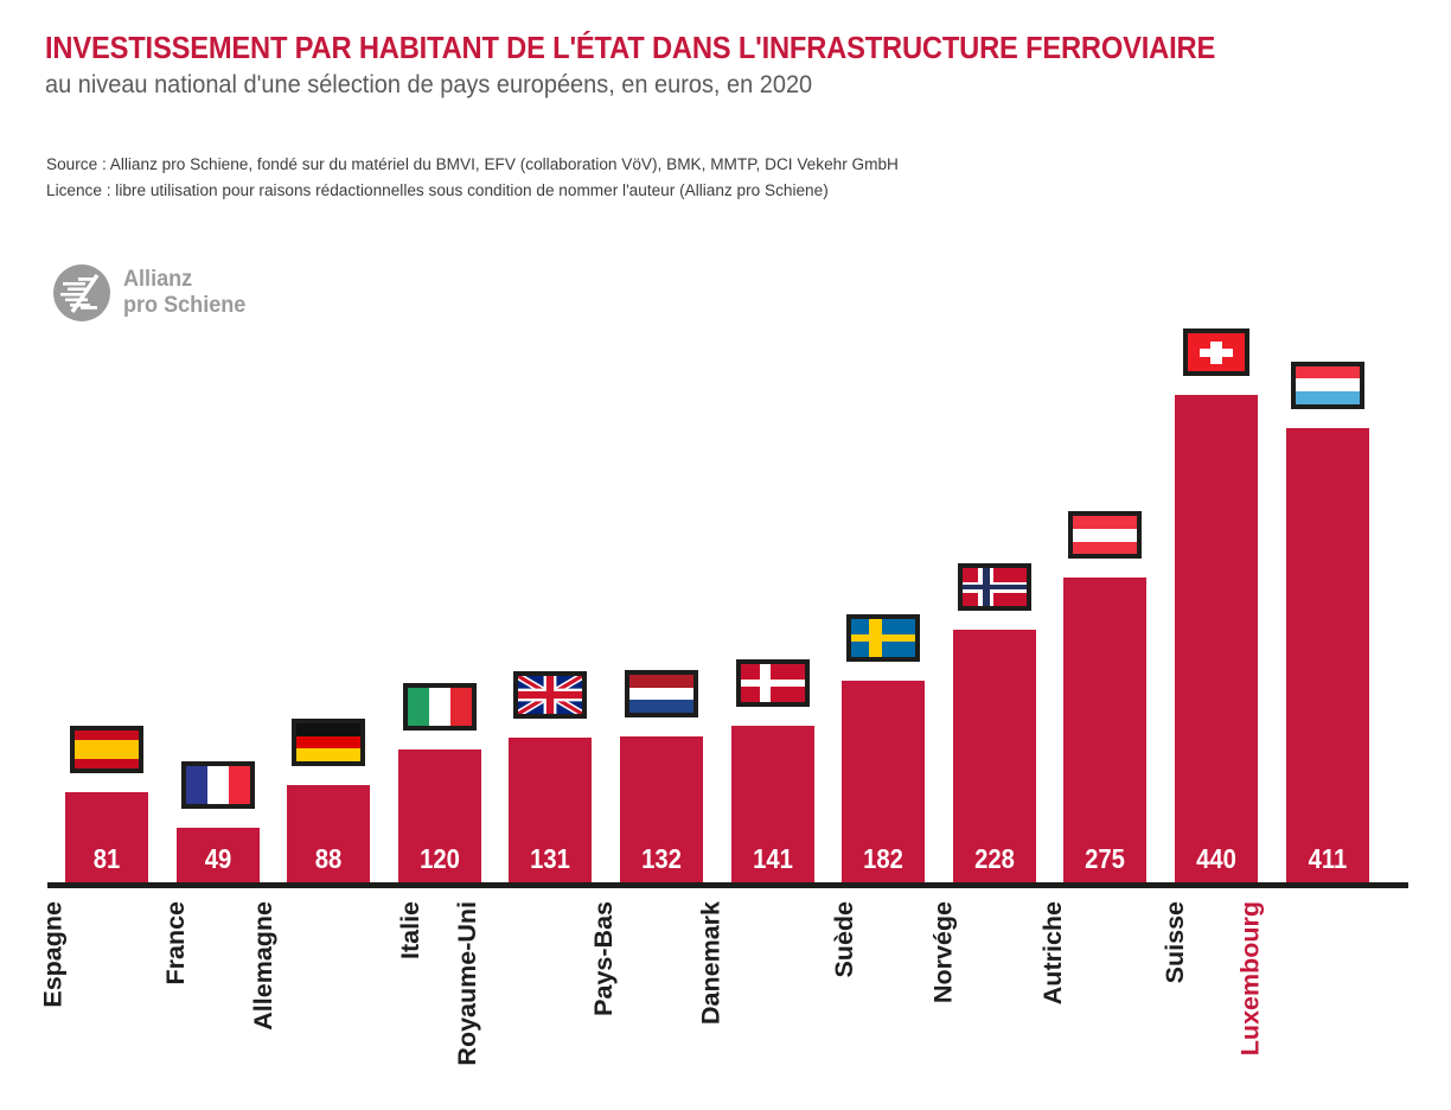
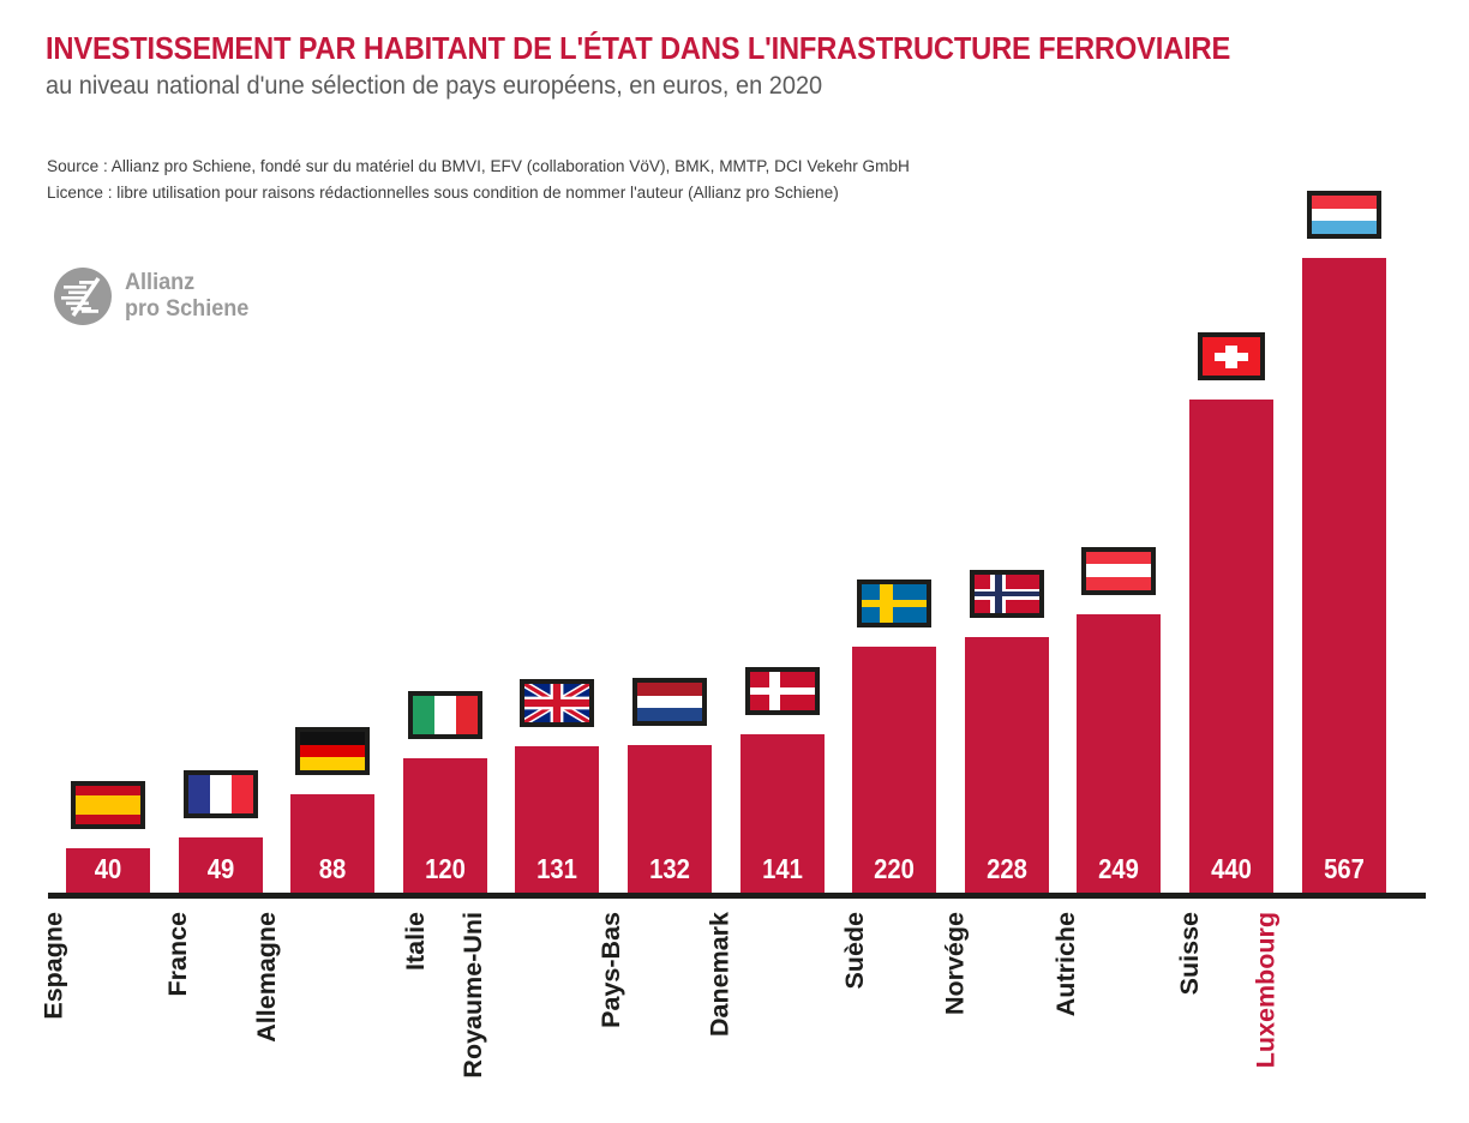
Espagne: 81 -> 40
Suède: 182 -> 220
Autriche: 275 -> 249
Luxembourg: 411 -> 567
